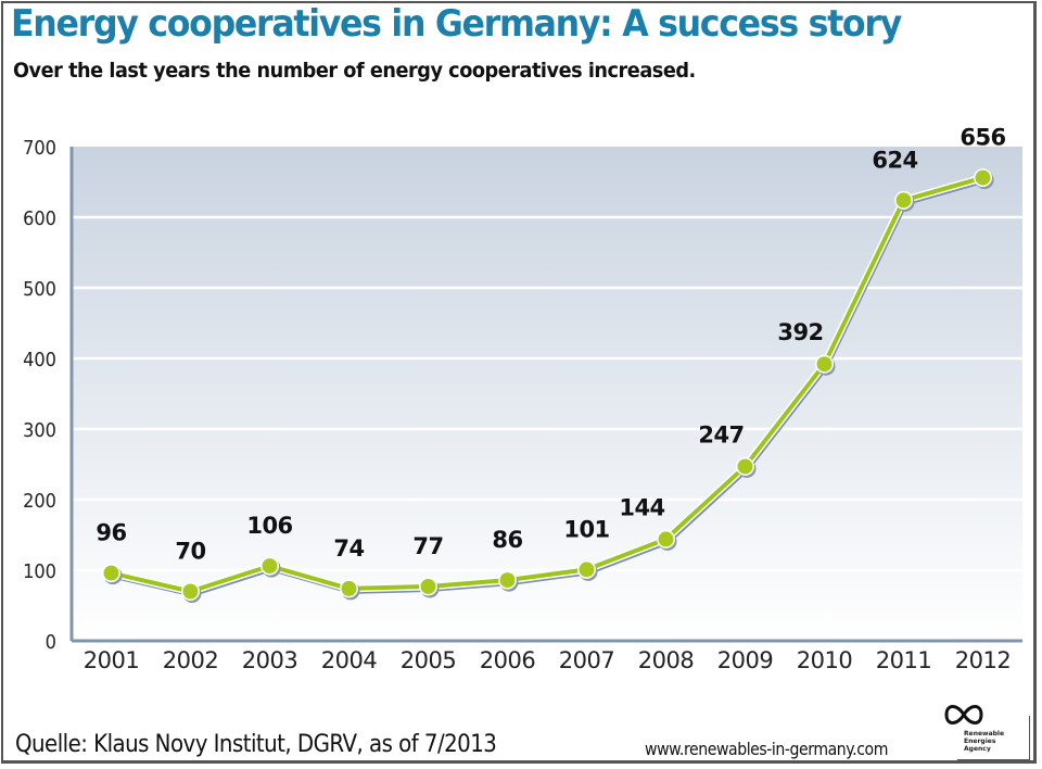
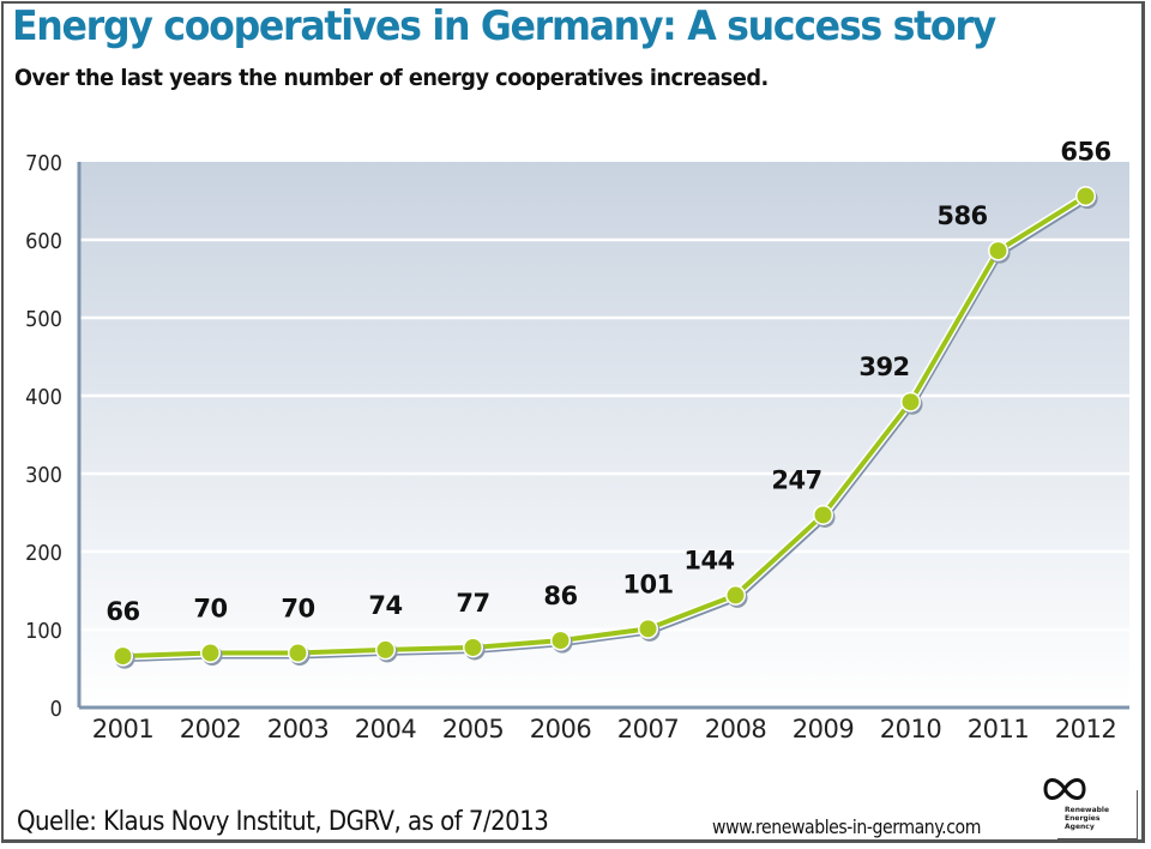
2001: 96 -> 66
2003: 106 -> 70
2011: 624 -> 586
